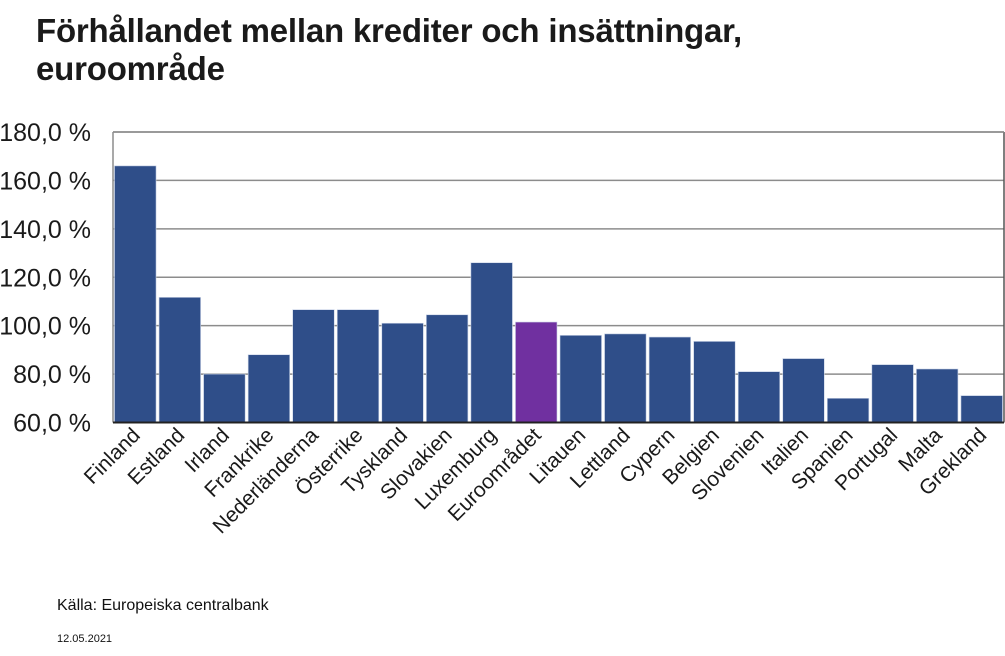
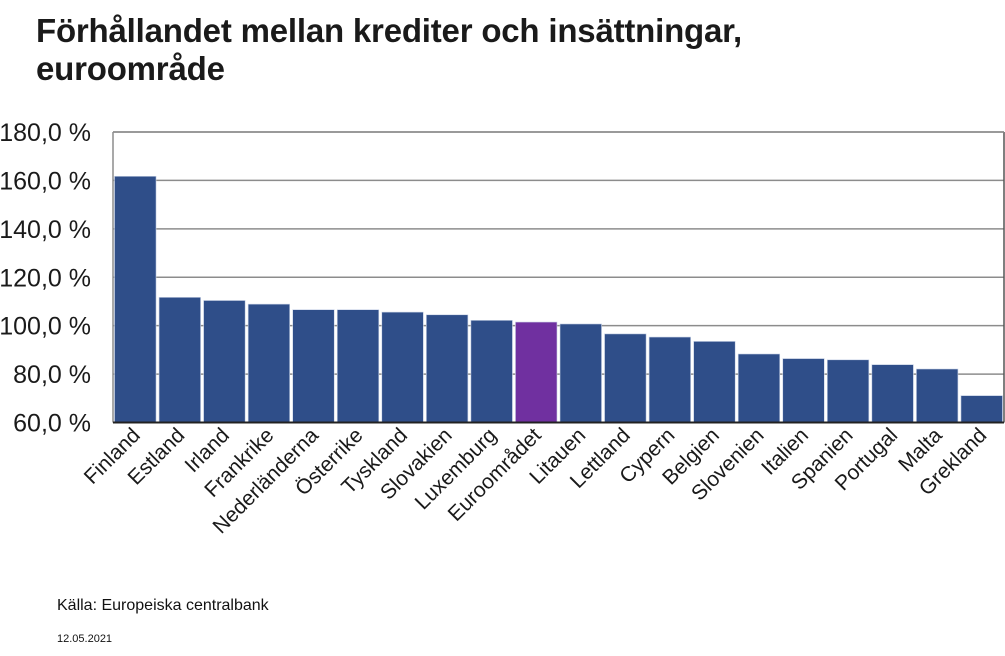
Finland: 166% -> 162%
Irland: 80% -> 110%
Frankrike: 88% -> 109%
Tyskland: 101% -> 106%
Luxemburg: 126% -> 102%
Litauen: 96% -> 101%
Slovenien: 81% -> 88%
Spanien: 70% -> 86%
